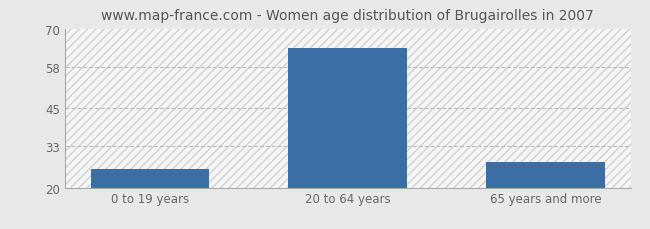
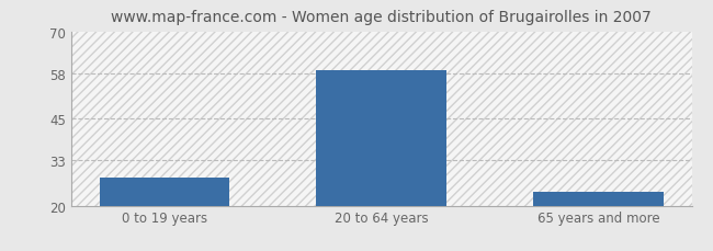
0 to 19 years: 26 -> 28
20 to 64 years: 64 -> 59
65 years and more: 28 -> 24
